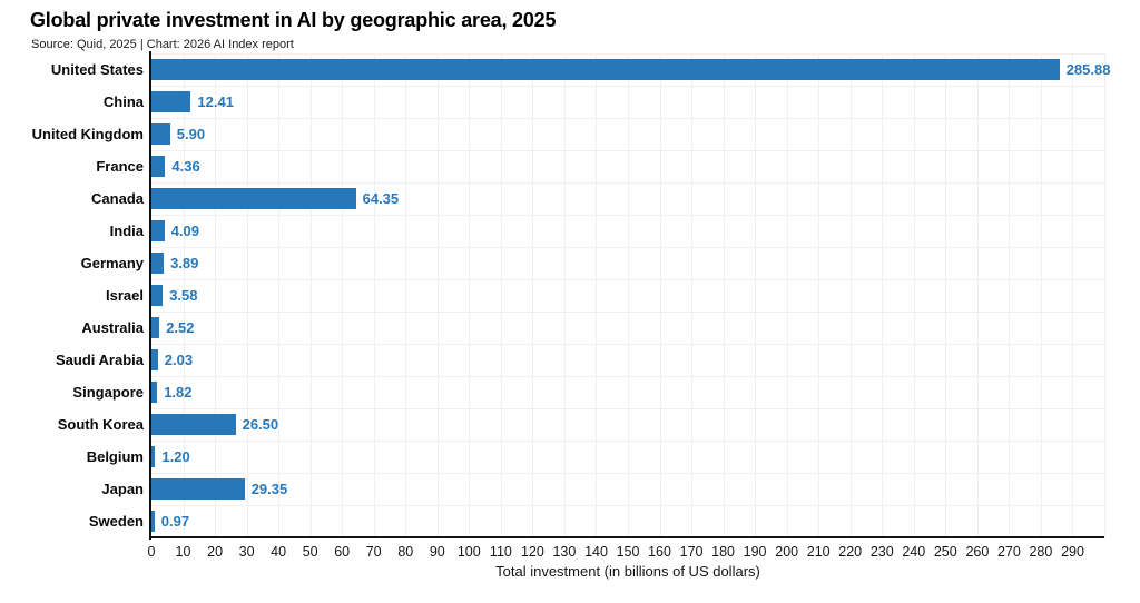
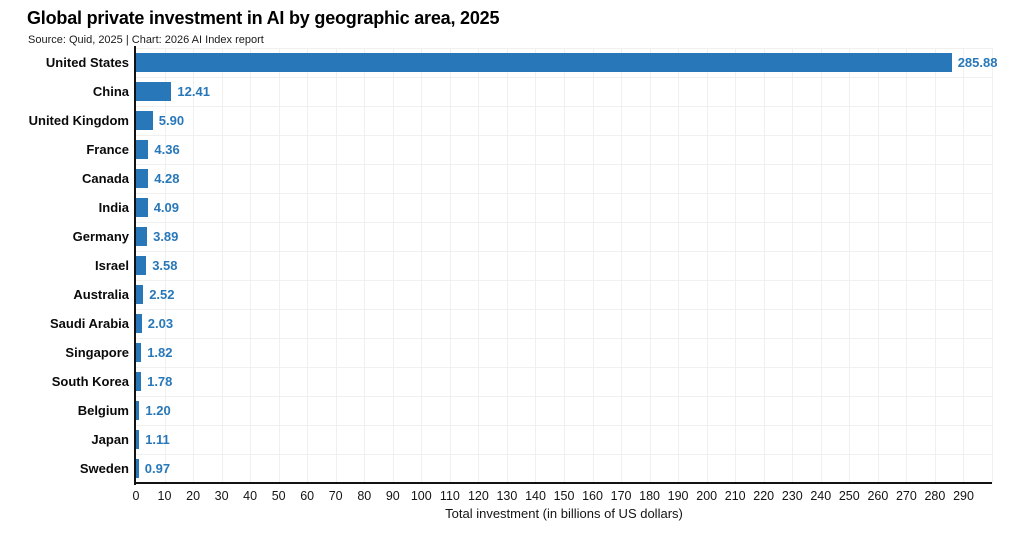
Canada: 64.35 -> 4.28
South Korea: 26.50 -> 1.78
Japan: 29.35 -> 1.11
